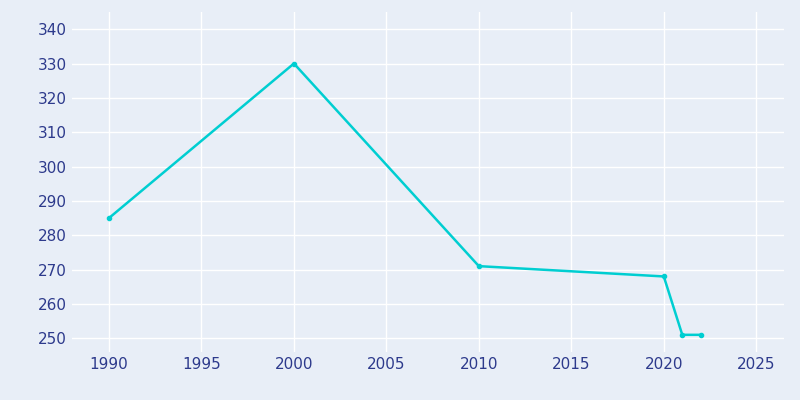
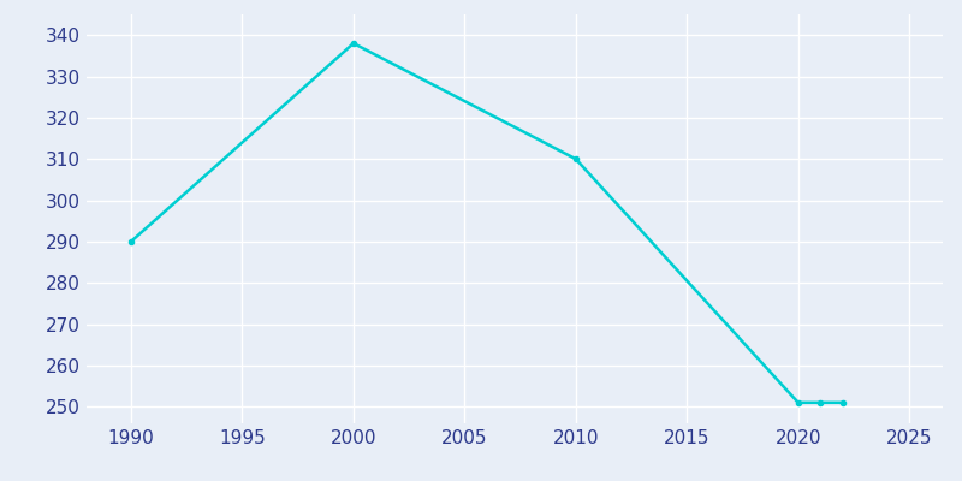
1990: 285 -> 290
2000: 330 -> 338
2010: 271 -> 310
2020: 268 -> 251
